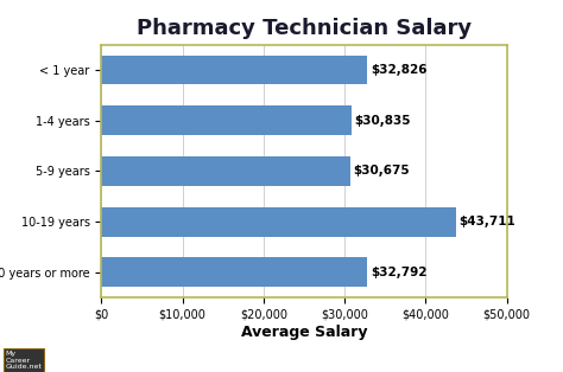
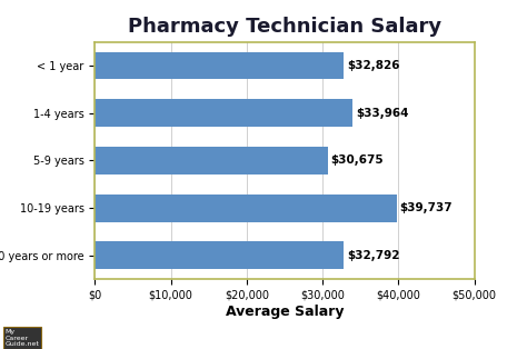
1-4 years: $30,835 -> $33,964
10-19 years: $43,711 -> $39,737
